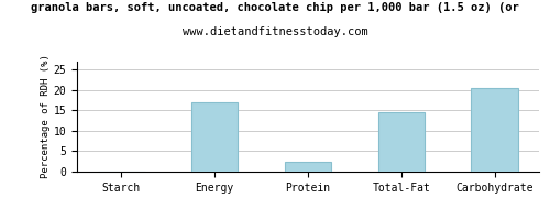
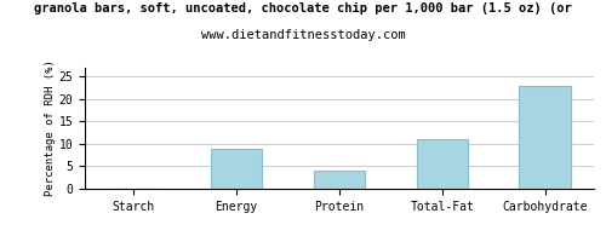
Energy: 17.0 -> 9.0
Protein: 2.5 -> 4.1
Total-Fat: 14.5 -> 11.0
Carbohydrate: 20.5 -> 23.0
